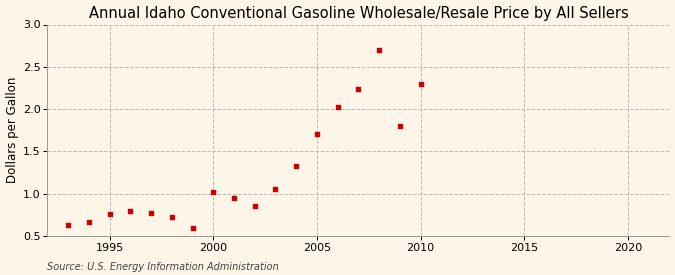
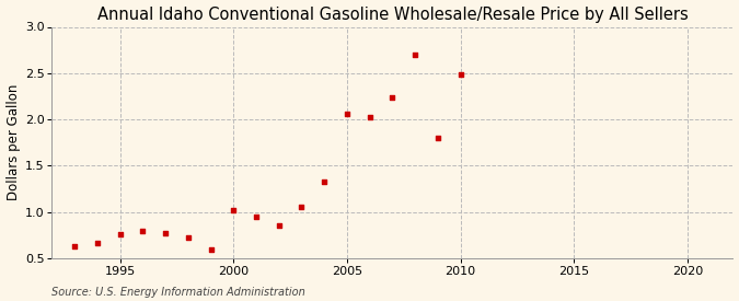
2005: 1.70 -> 2.06
2010: 2.30 -> 2.48
